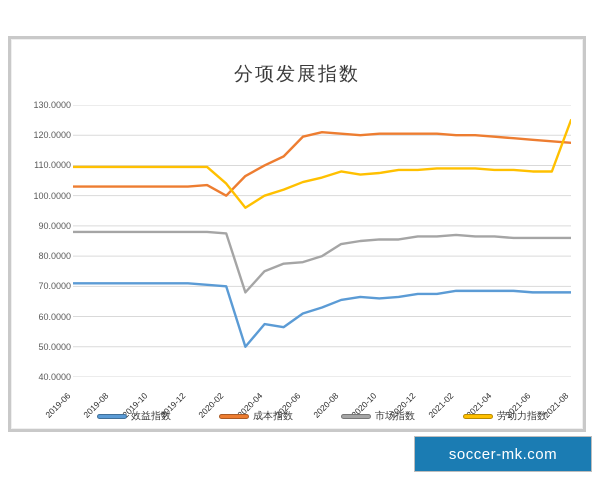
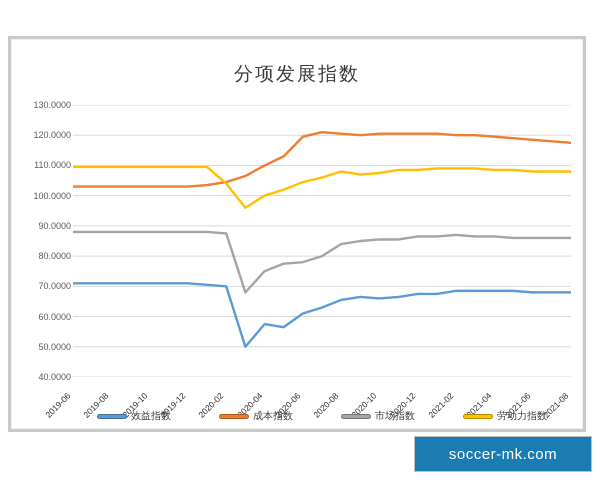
成本指数/2020-02: 100 -> 104
劳动力指数/2021-08: 125 -> 108
